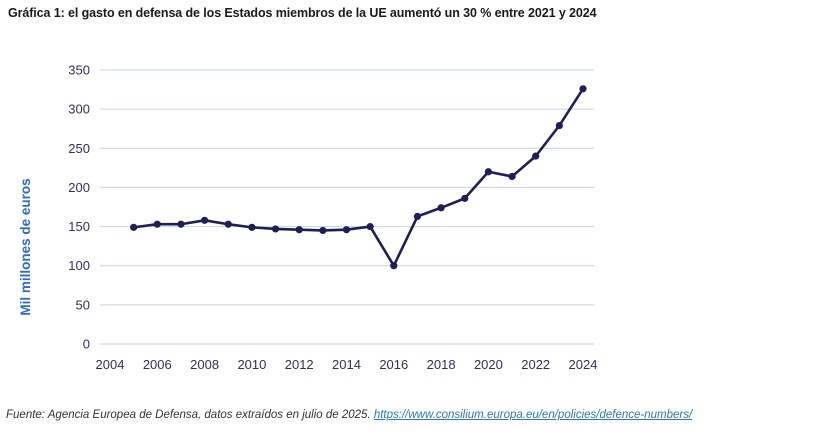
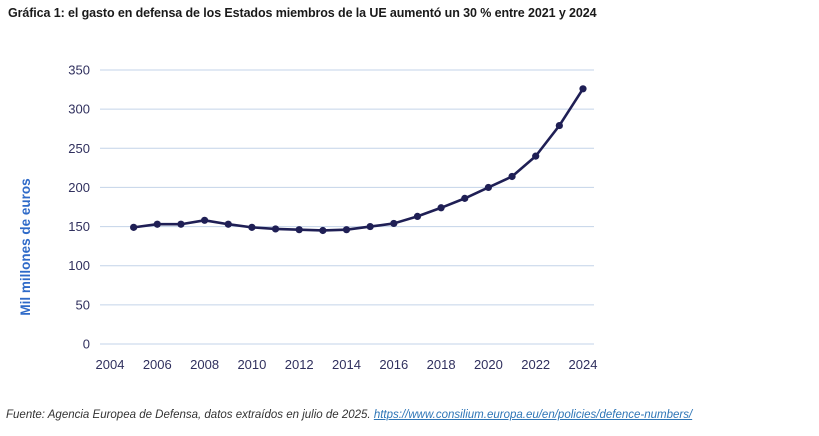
2016: 100 -> 150
2020: 220 -> 200
